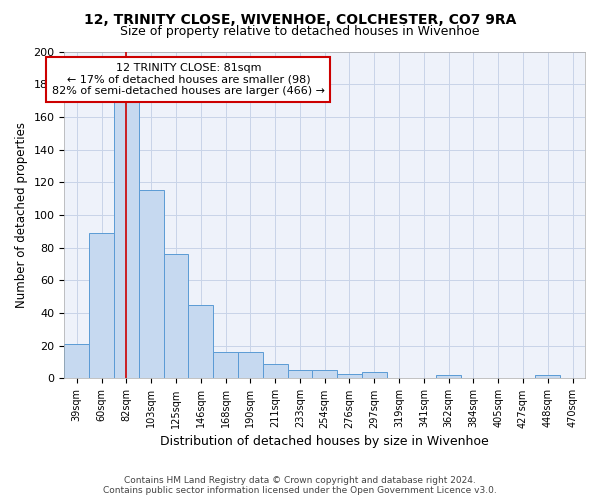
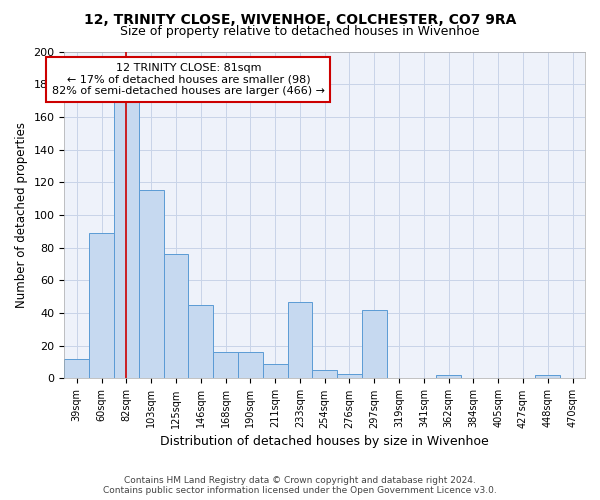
39sqm: 21 -> 12
233sqm: 5 -> 47
297sqm: 4 -> 42
